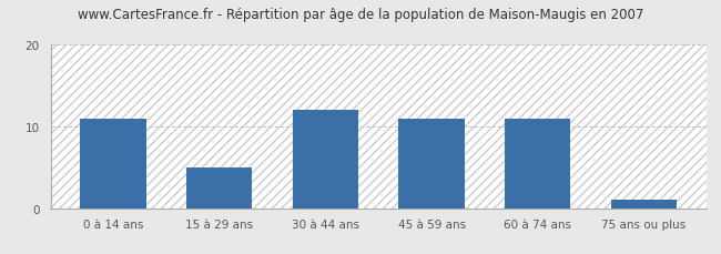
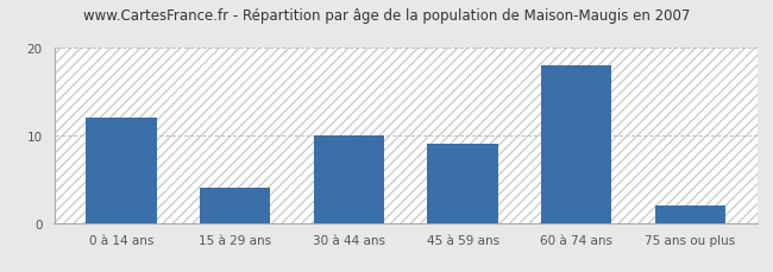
0 à 14 ans: 11 -> 12
15 à 29 ans: 5 -> 4
30 à 44 ans: 12 -> 10
45 à 59 ans: 11 -> 9
60 à 74 ans: 11 -> 18
75 ans ou plus: 1 -> 2
